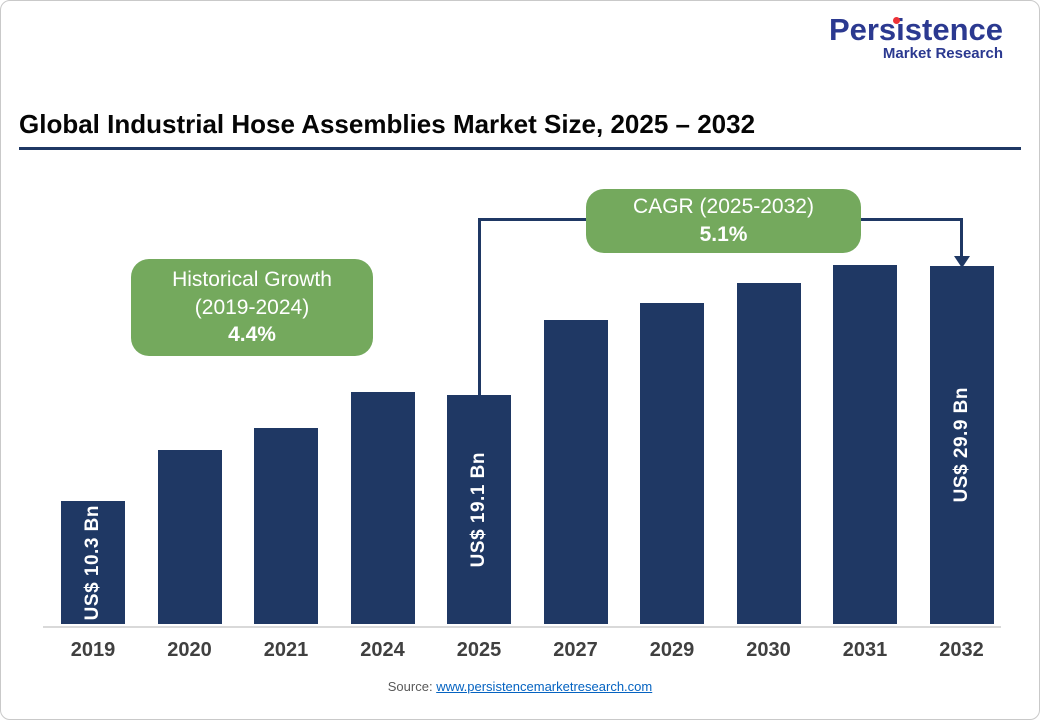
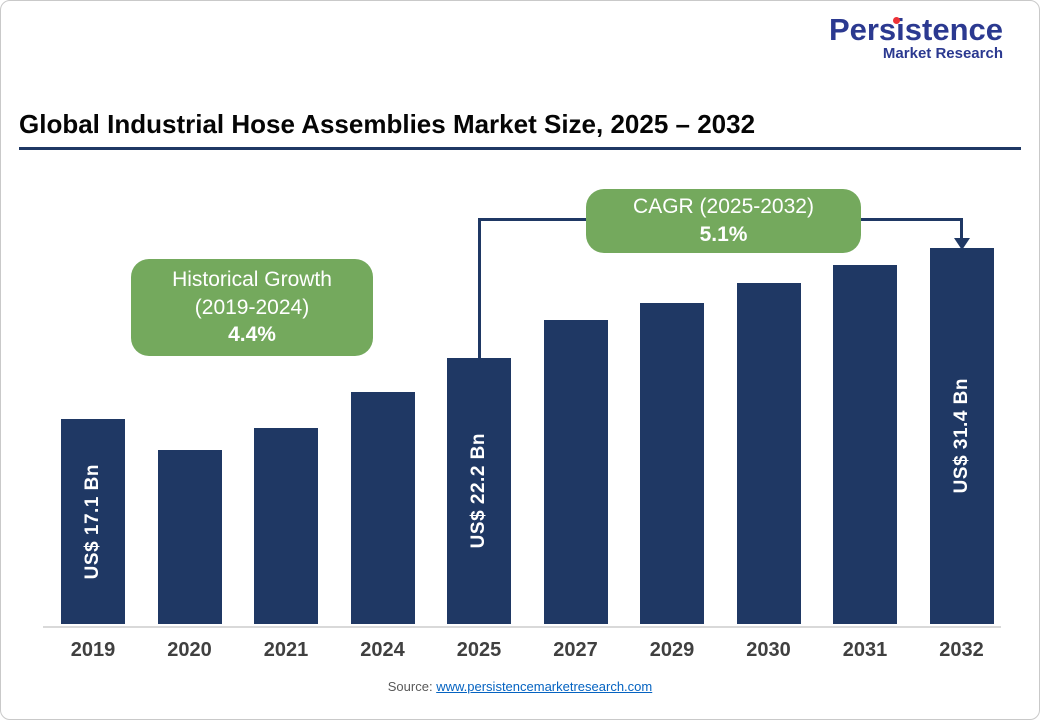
2019: 10.3 -> 17.1
2025: 19.1 -> 22.2
2032: 29.9 -> 31.4
